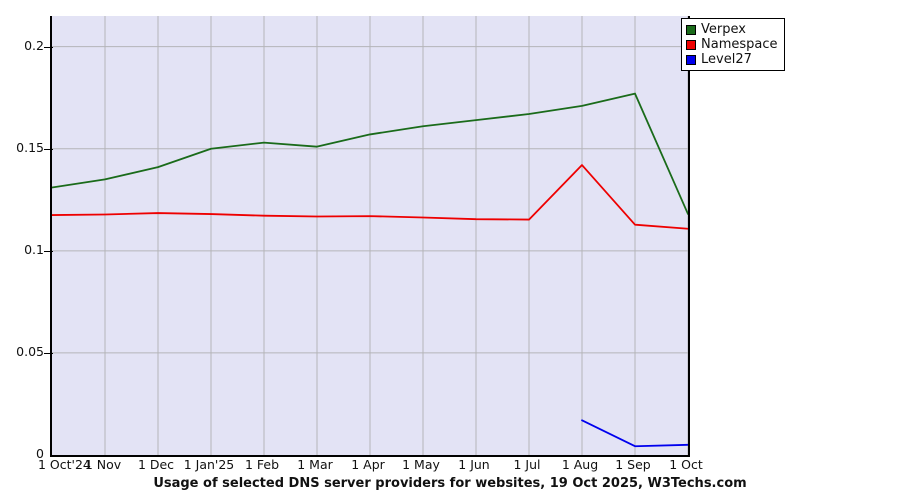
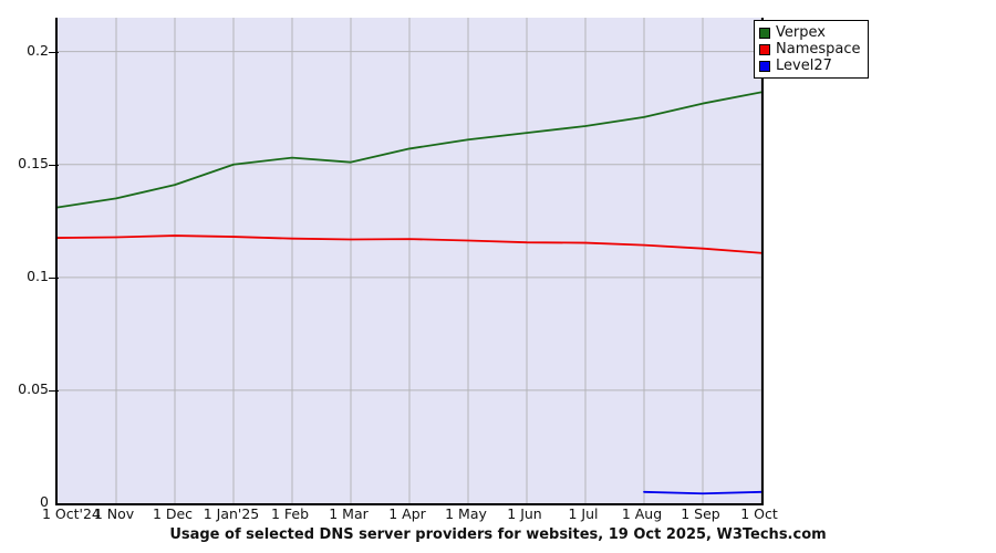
Namespace/1 Aug: 0.142 -> 0.114
Level27/1 Aug: 0.017 -> 0.005
Verpex/1 Oct: 0.118 -> 0.182
